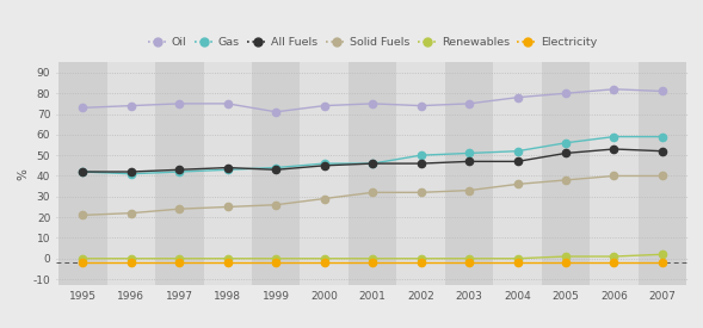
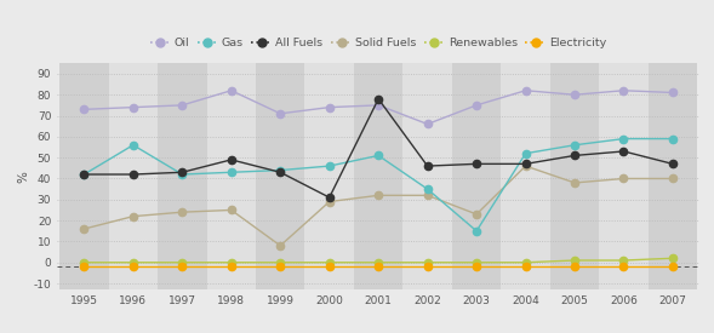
Solid Fuels/1995: 21 -> 16
Gas/1996: 41 -> 56
Oil/1998: 75 -> 82
All Fuels/1998: 44 -> 49
Solid Fuels/1999: 26 -> 8
All Fuels/2000: 45 -> 31
Gas/2001: 46 -> 51
All Fuels/2001: 46 -> 78
Oil/2002: 74 -> 66
Gas/2002: 50 -> 35
Gas/2003: 51 -> 15
Solid Fuels/2003: 33 -> 23
Oil/2004: 78 -> 82
Solid Fuels/2004: 36 -> 46
All Fuels/2007: 52 -> 47
